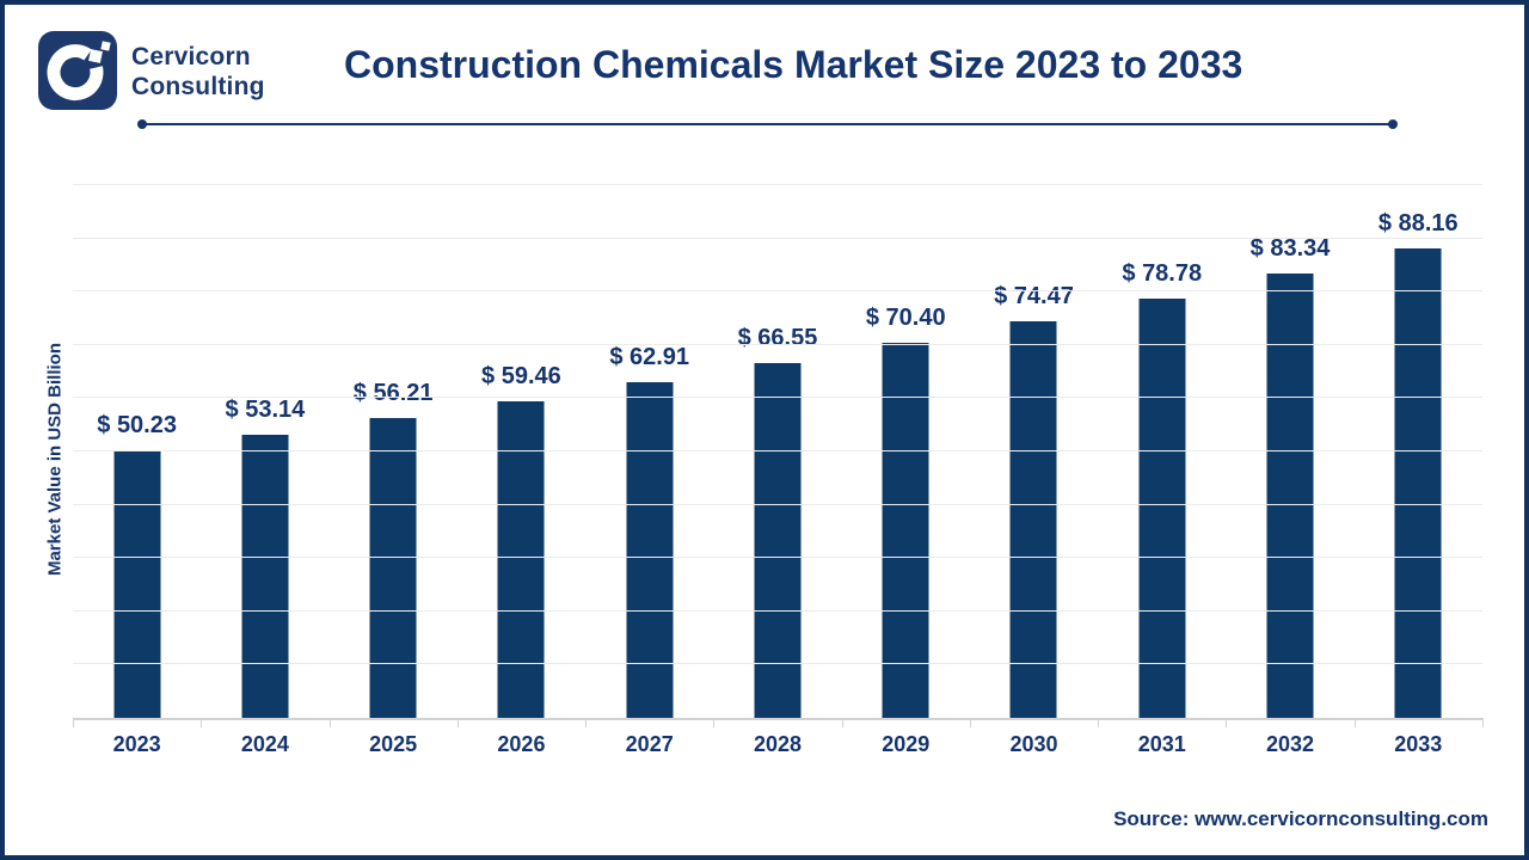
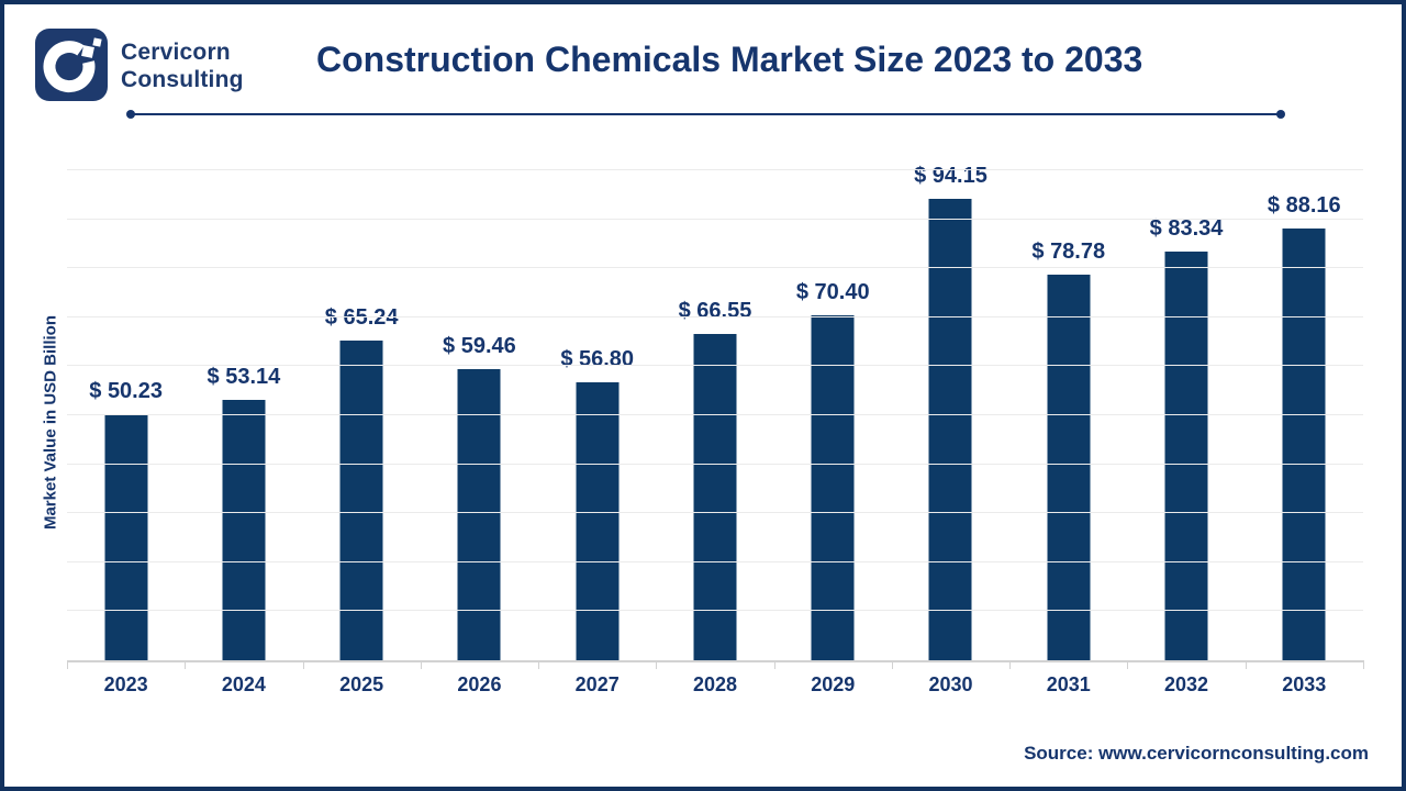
2025: 56.21 -> 65.24
2027: 62.91 -> 56.80
2030: 74.47 -> 94.15
